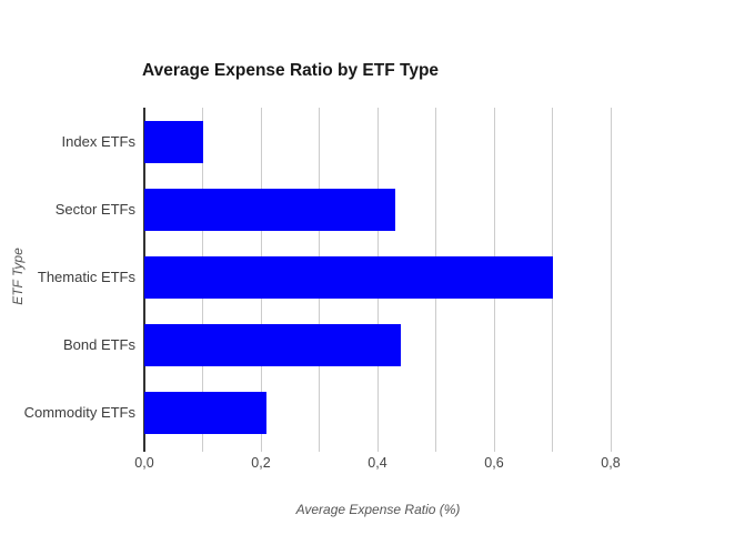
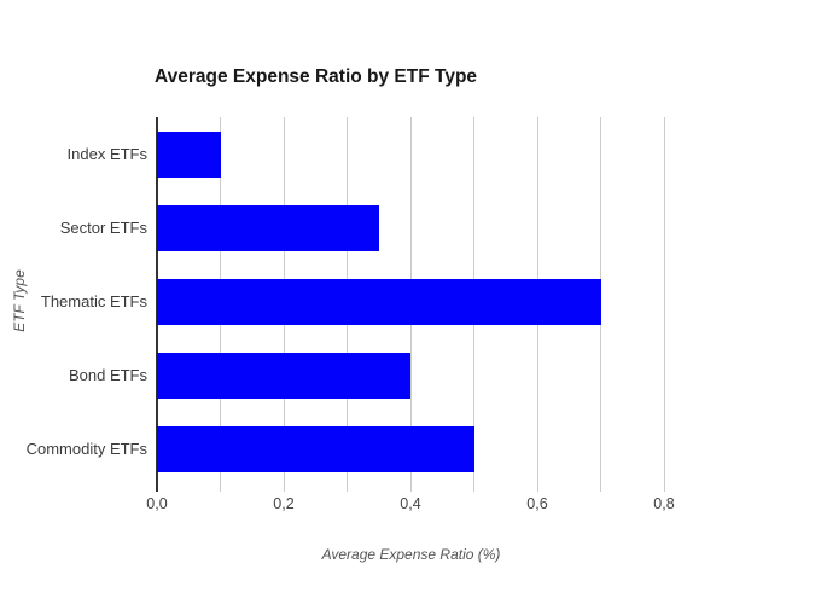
Sector ETFs: 0,43 -> 0,35
Bond ETFs: 0,44 -> 0,40
Commodity ETFs: 0,21 -> 0,50
